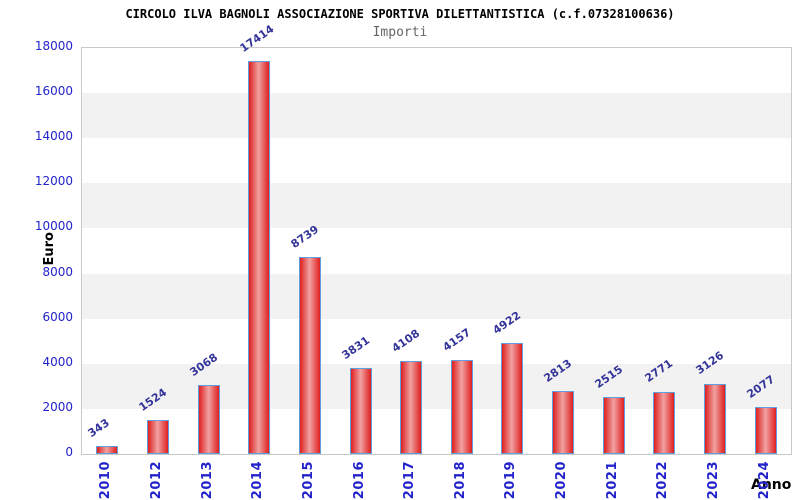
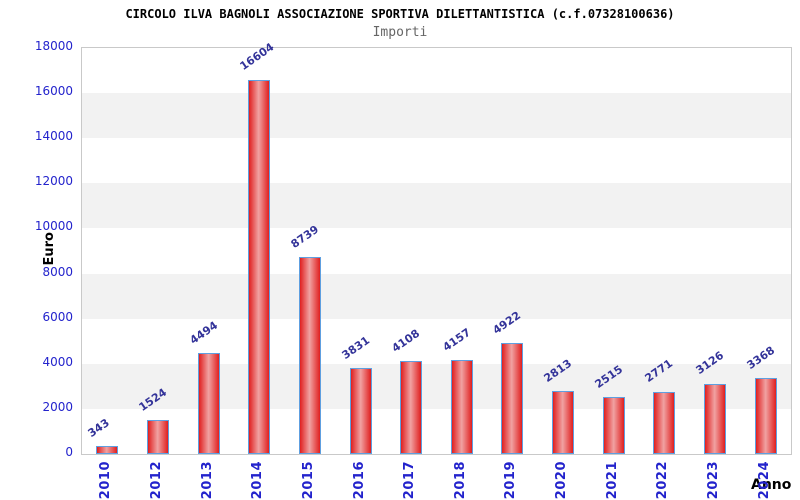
2013: 3068 -> 4494
2014: 17414 -> 16604
2024: 2077 -> 3368
